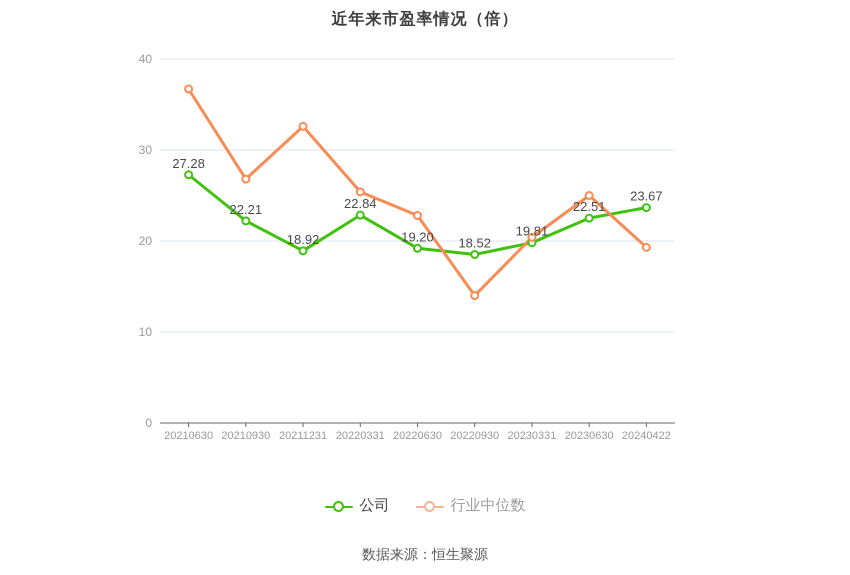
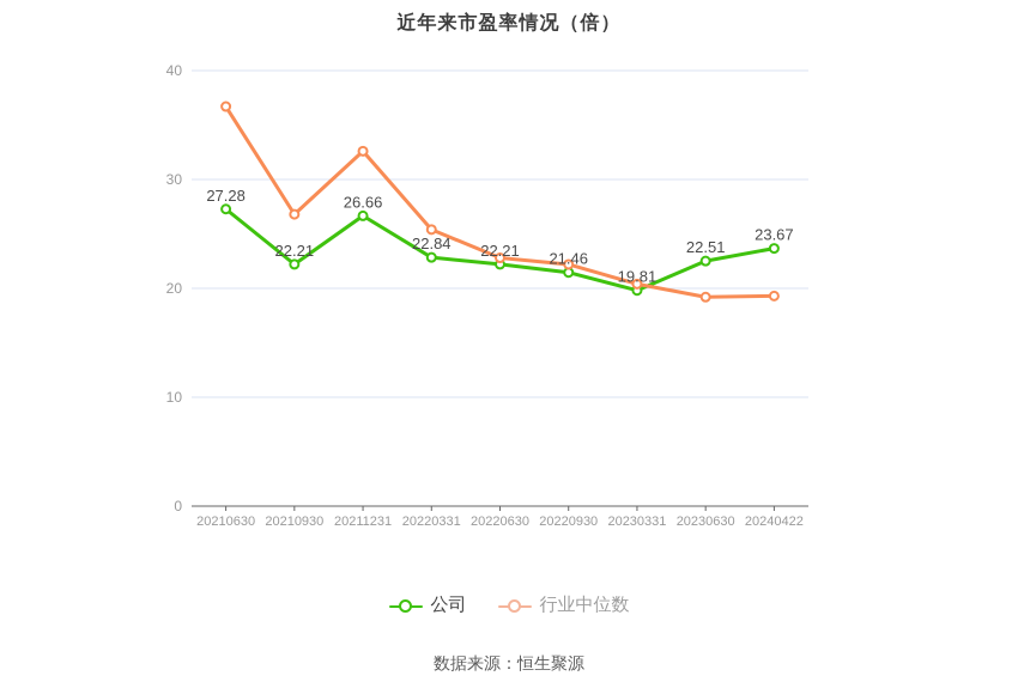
公司/20211231: 18.92 -> 26.66
公司/20220630: 19.20 -> 22.21
公司/20220930: 18.52 -> 21.46
行业中位数/20220930: 14 -> 22
行业中位数/20230630: 25 -> 19
